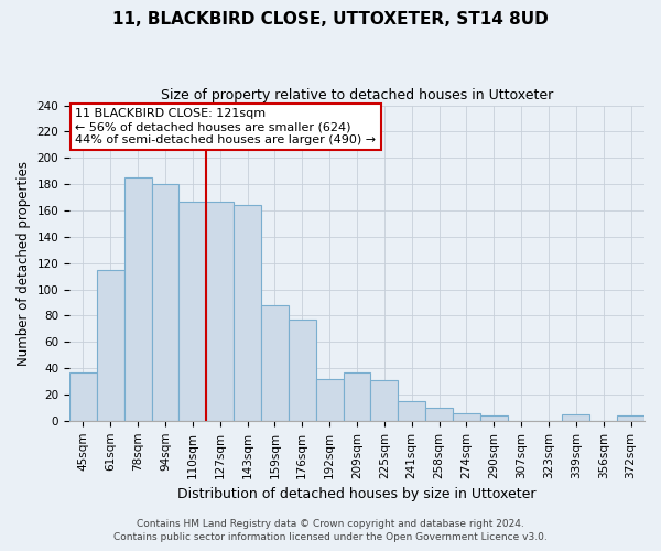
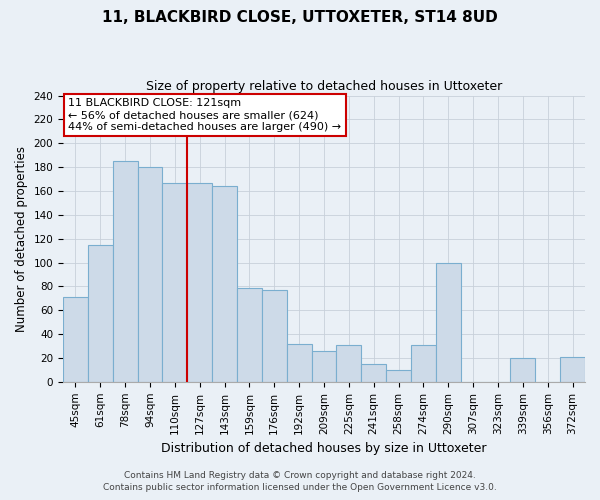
45sqm: 37 -> 71
159sqm: 88 -> 79
209sqm: 37 -> 26
274sqm: 6 -> 31
290sqm: 4 -> 100
339sqm: 5 -> 20
372sqm: 4 -> 21
